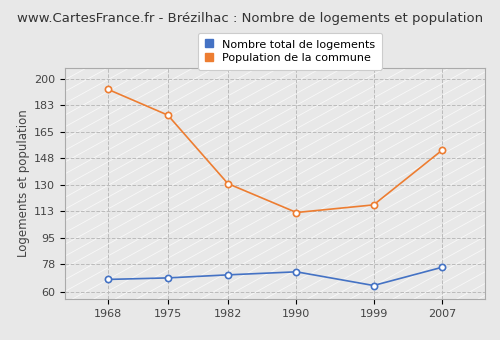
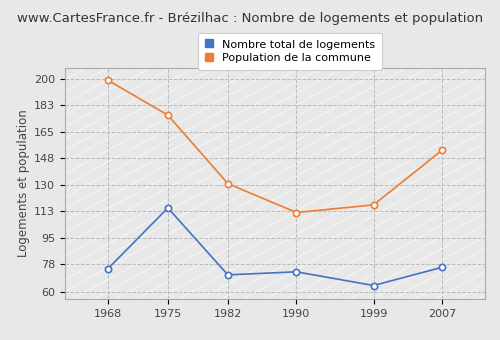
Nombre total de logements/1968: 68 -> 75
Population de la commune/1968: 193 -> 199
Nombre total de logements/1975: 69 -> 115
